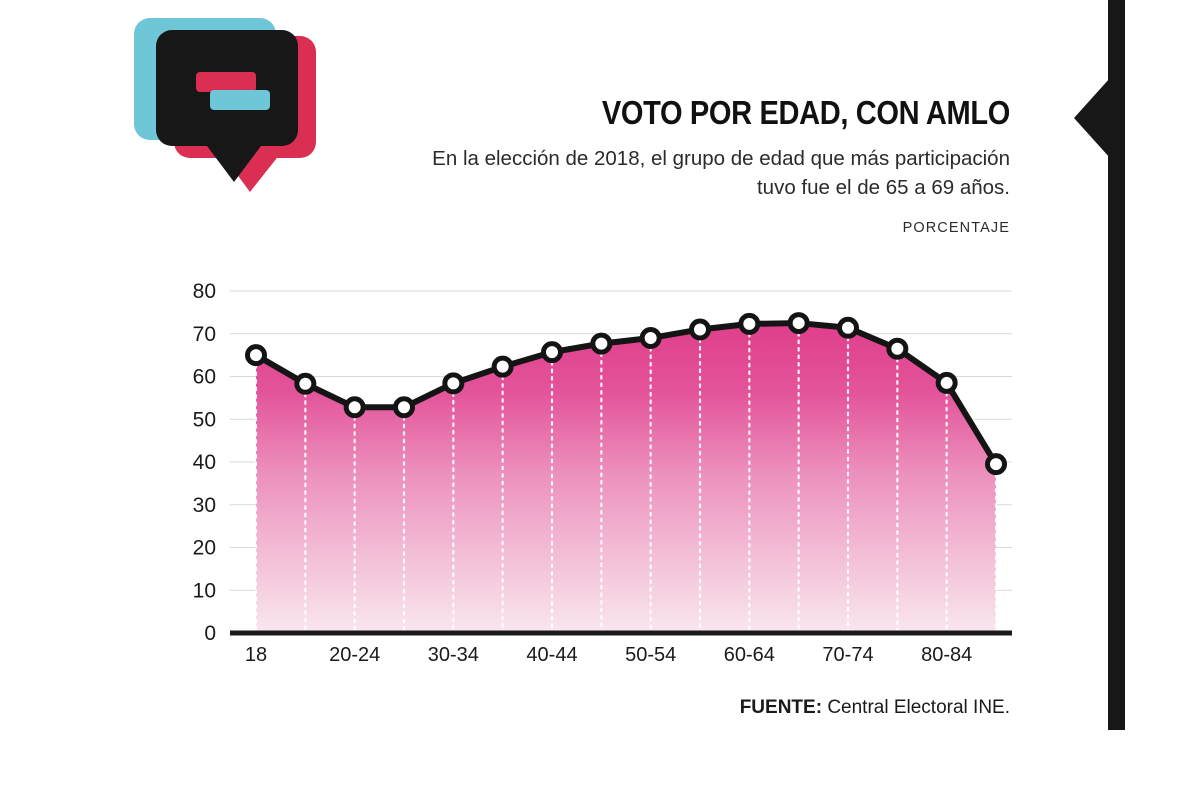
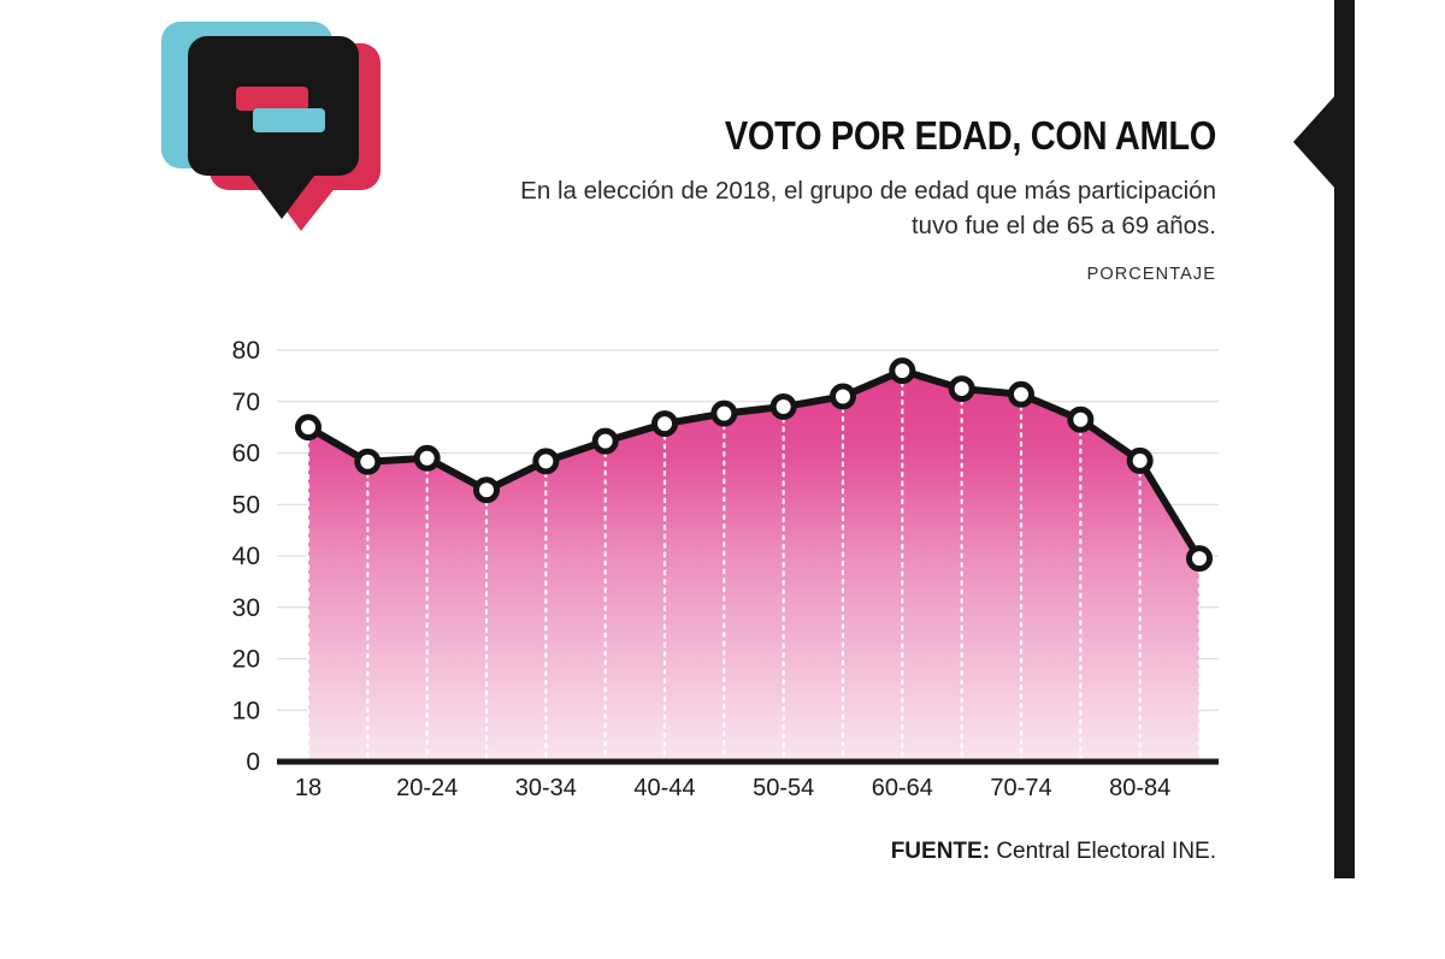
20-24: 53 -> 59
60-64: 72 -> 76
